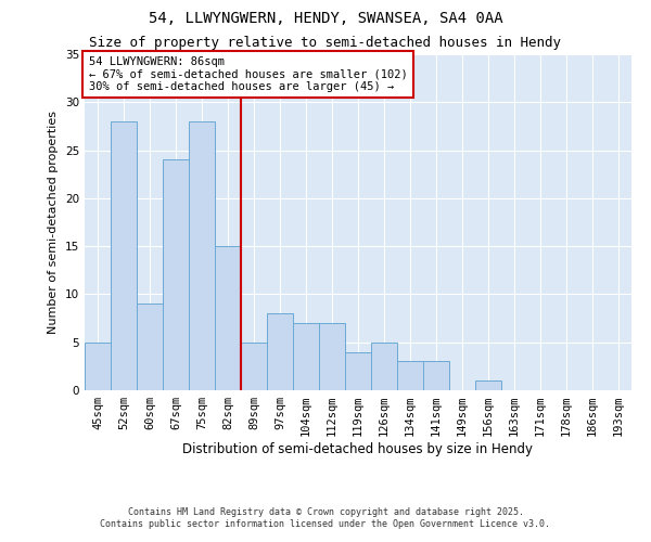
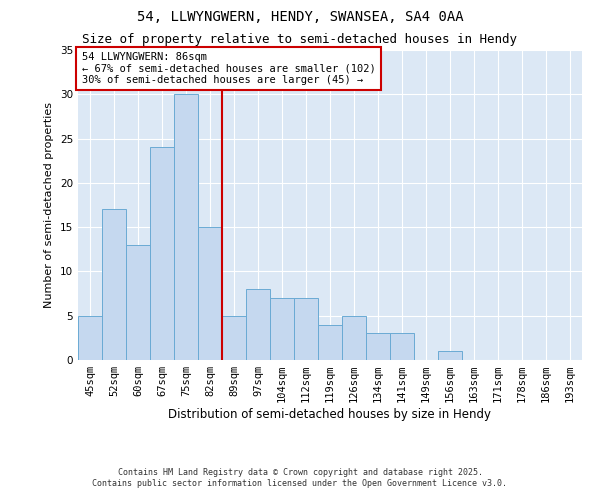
52sqm: 28 -> 17
60sqm: 9 -> 13
75sqm: 28 -> 30
